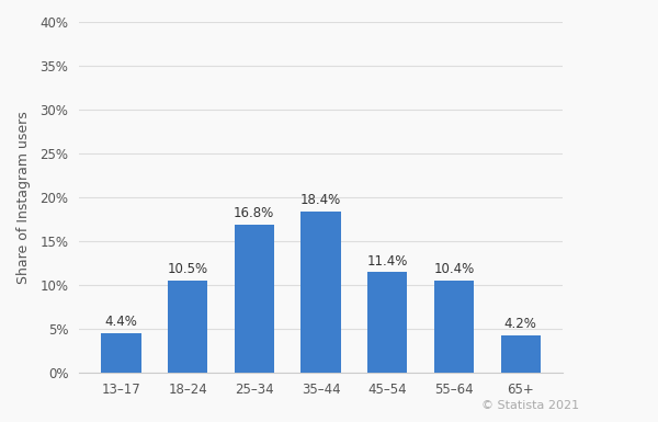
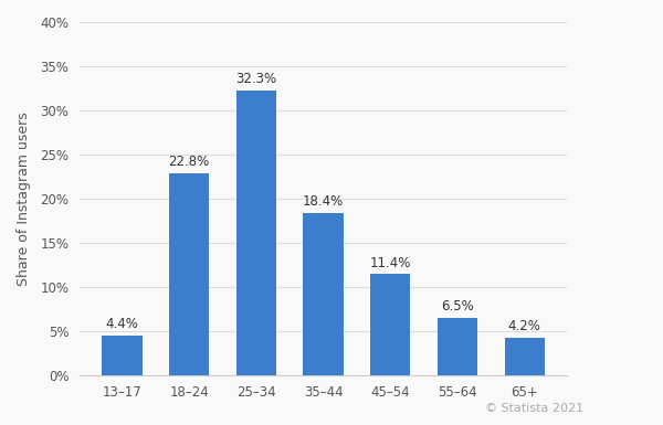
18–24: 10.5% -> 22.8%
25–34: 16.8% -> 32.3%
55–64: 10.4% -> 6.5%
